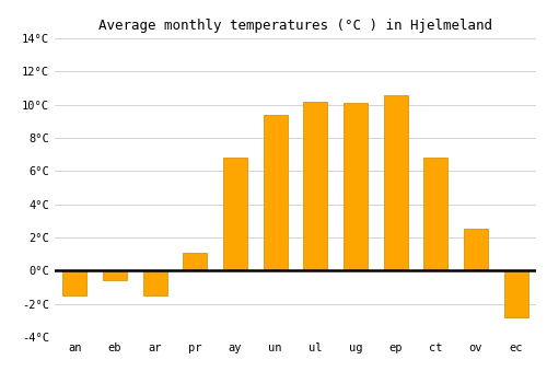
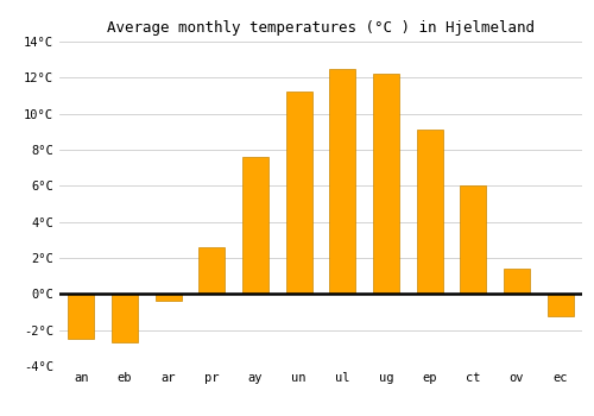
an: -1.5°C -> -2.5°C
eb: -0.6°C -> -2.7°C
ar: -1.5°C -> -0.4°C
pr: 1.1°C -> 2.6°C
ay: 6.8°C -> 7.6°C
un: 9.4°C -> 11.2°C
ul: 10.2°C -> 12.5°C
ug: 10.1°C -> 12.2°C
ep: 10.6°C -> 9.1°C
ct: 6.8°C -> 6.0°C
ov: 2.5°C -> 1.4°C
ec: -2.8°C -> -1.2°C
